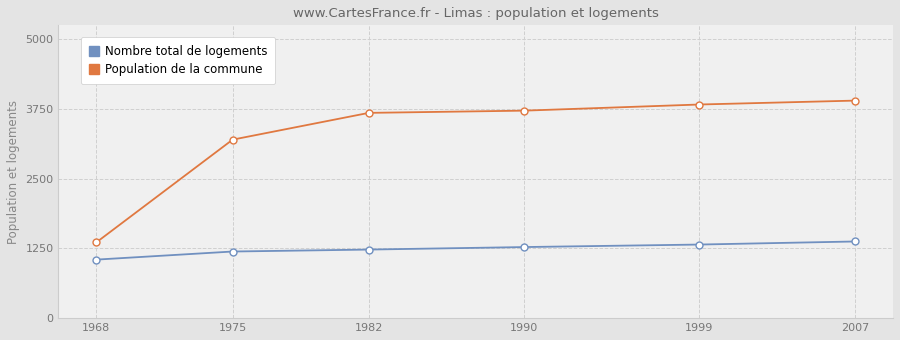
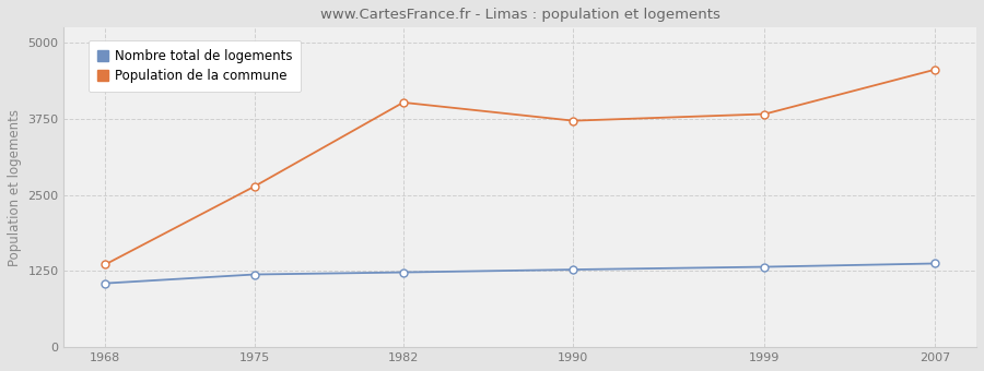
Population de la commune/1975: 3200 -> 2640
Population de la commune/1982: 3680 -> 4020
Population de la commune/2007: 3900 -> 4560
